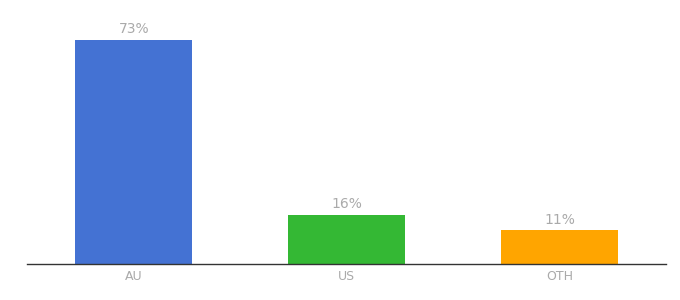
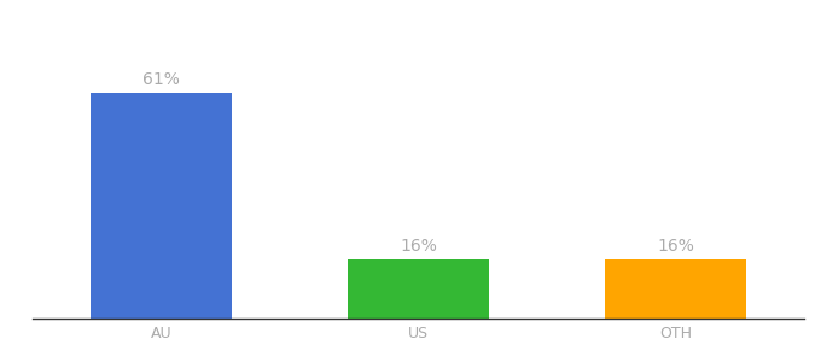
AU: 73% -> 61%
OTH: 11% -> 16%
